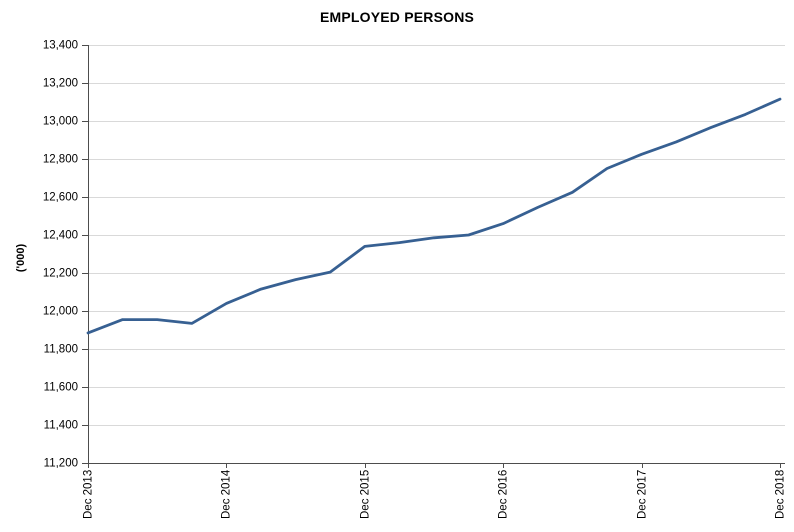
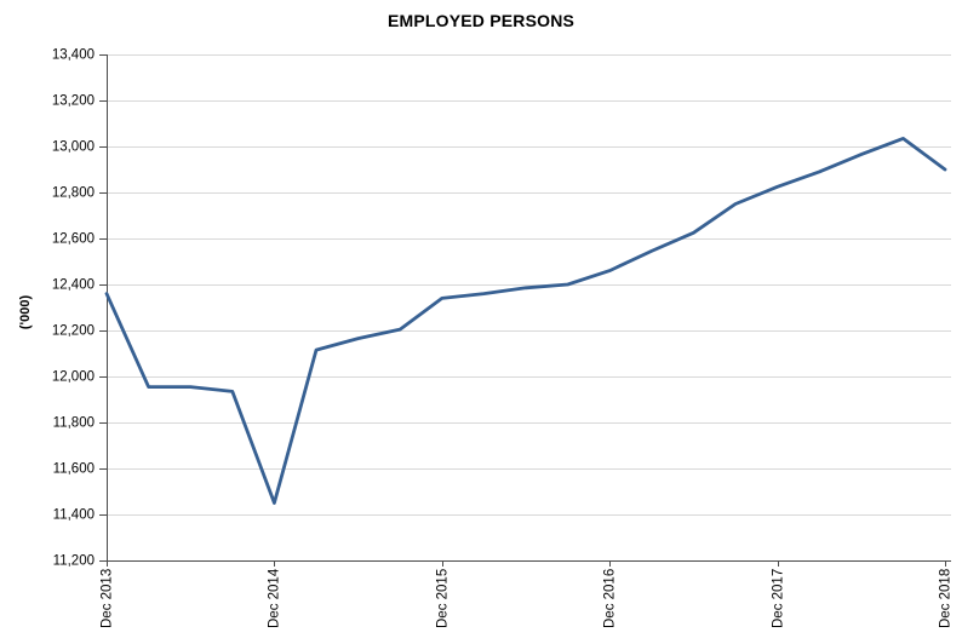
Dec 2013: 11880 -> 12360
Dec 2014: 12040 -> 11450
Dec 2018: 13120 -> 12900
